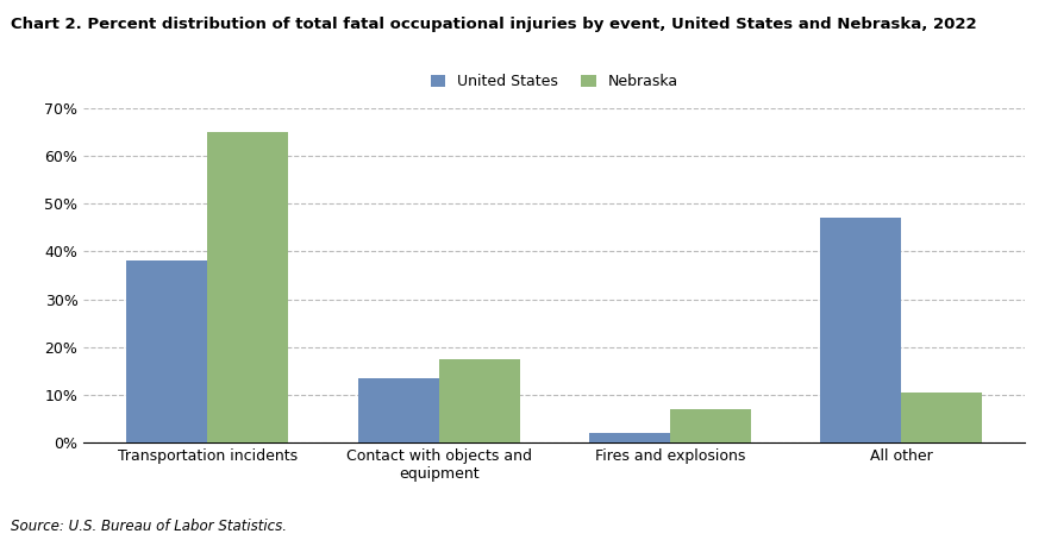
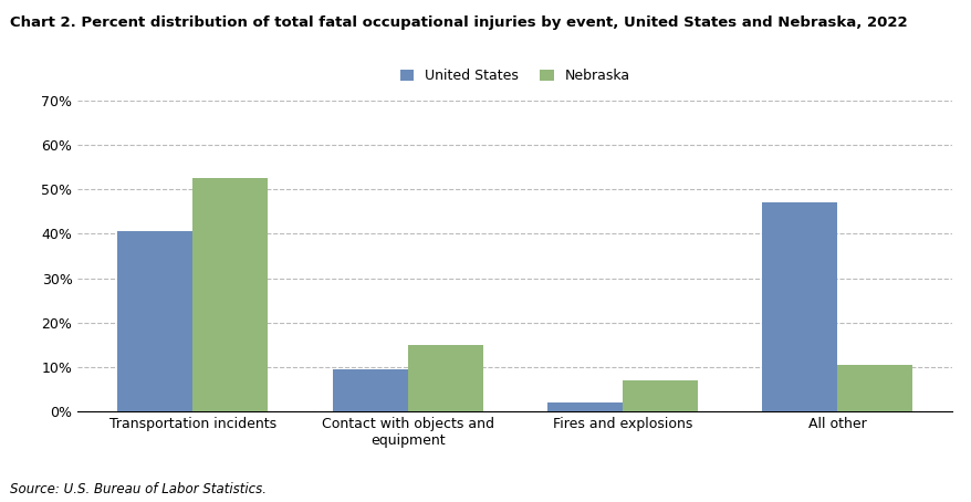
United States/Transportation incidents: 38.0% -> 40.5%
Nebraska/Transportation incidents: 65.0% -> 52.5%
United States/Contact with objects and equipment: 13.5% -> 9.5%
Nebraska/Contact with objects and equipment: 17.5% -> 15.0%
